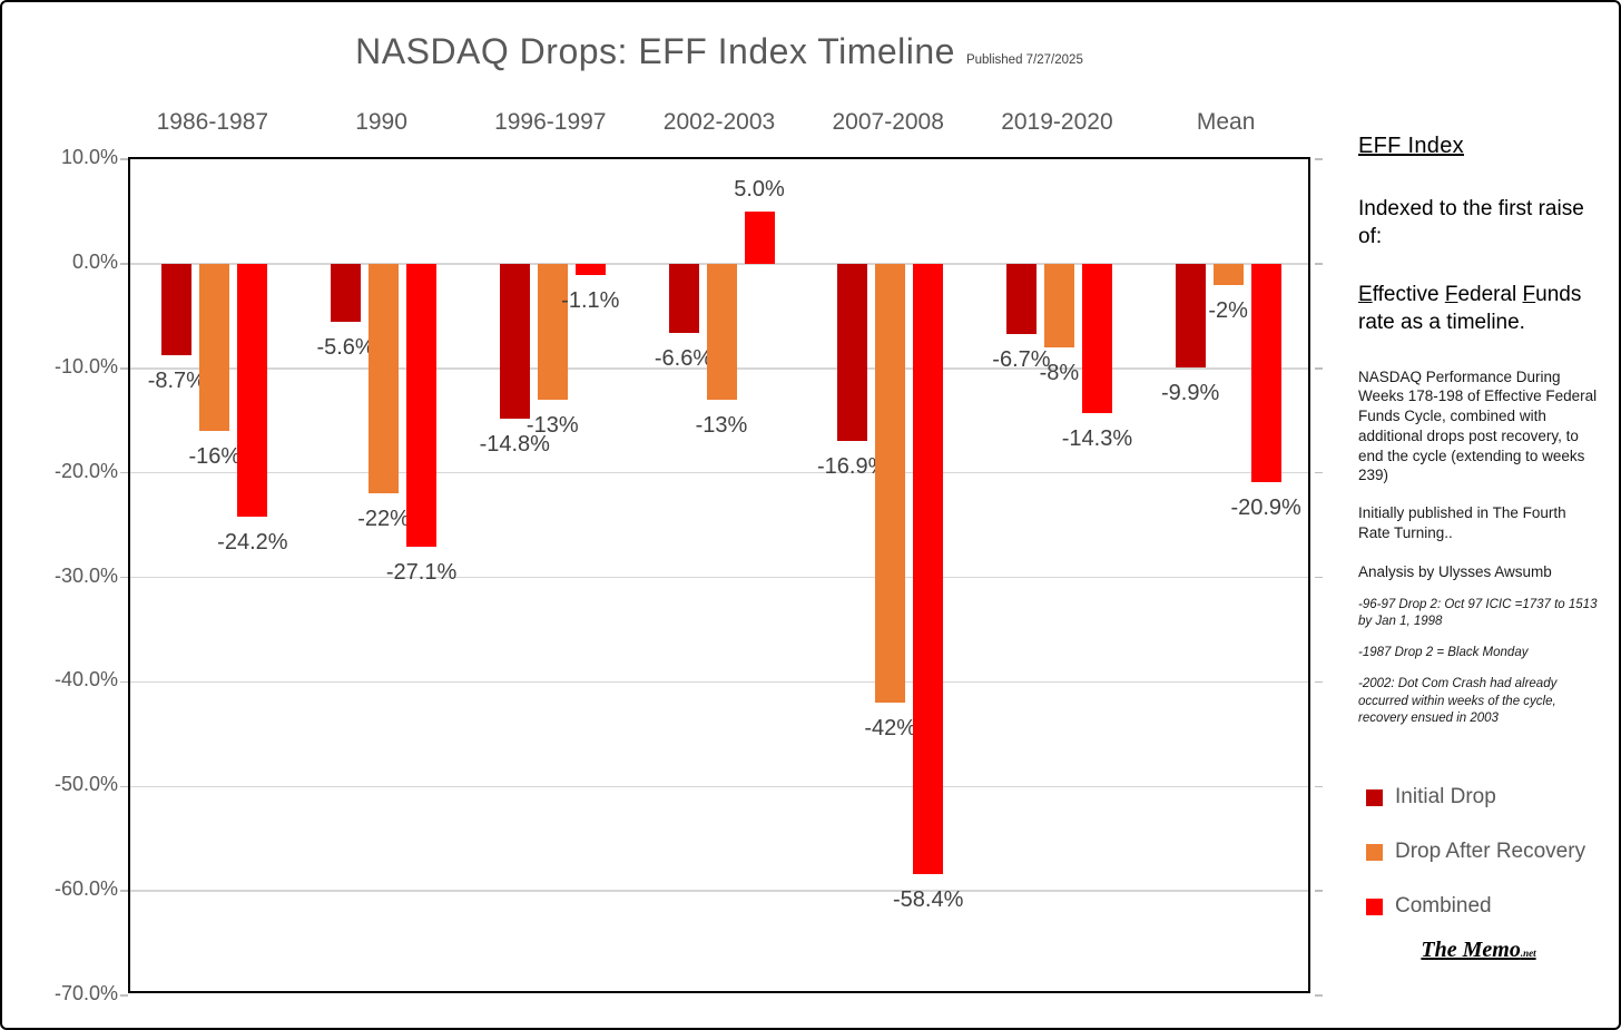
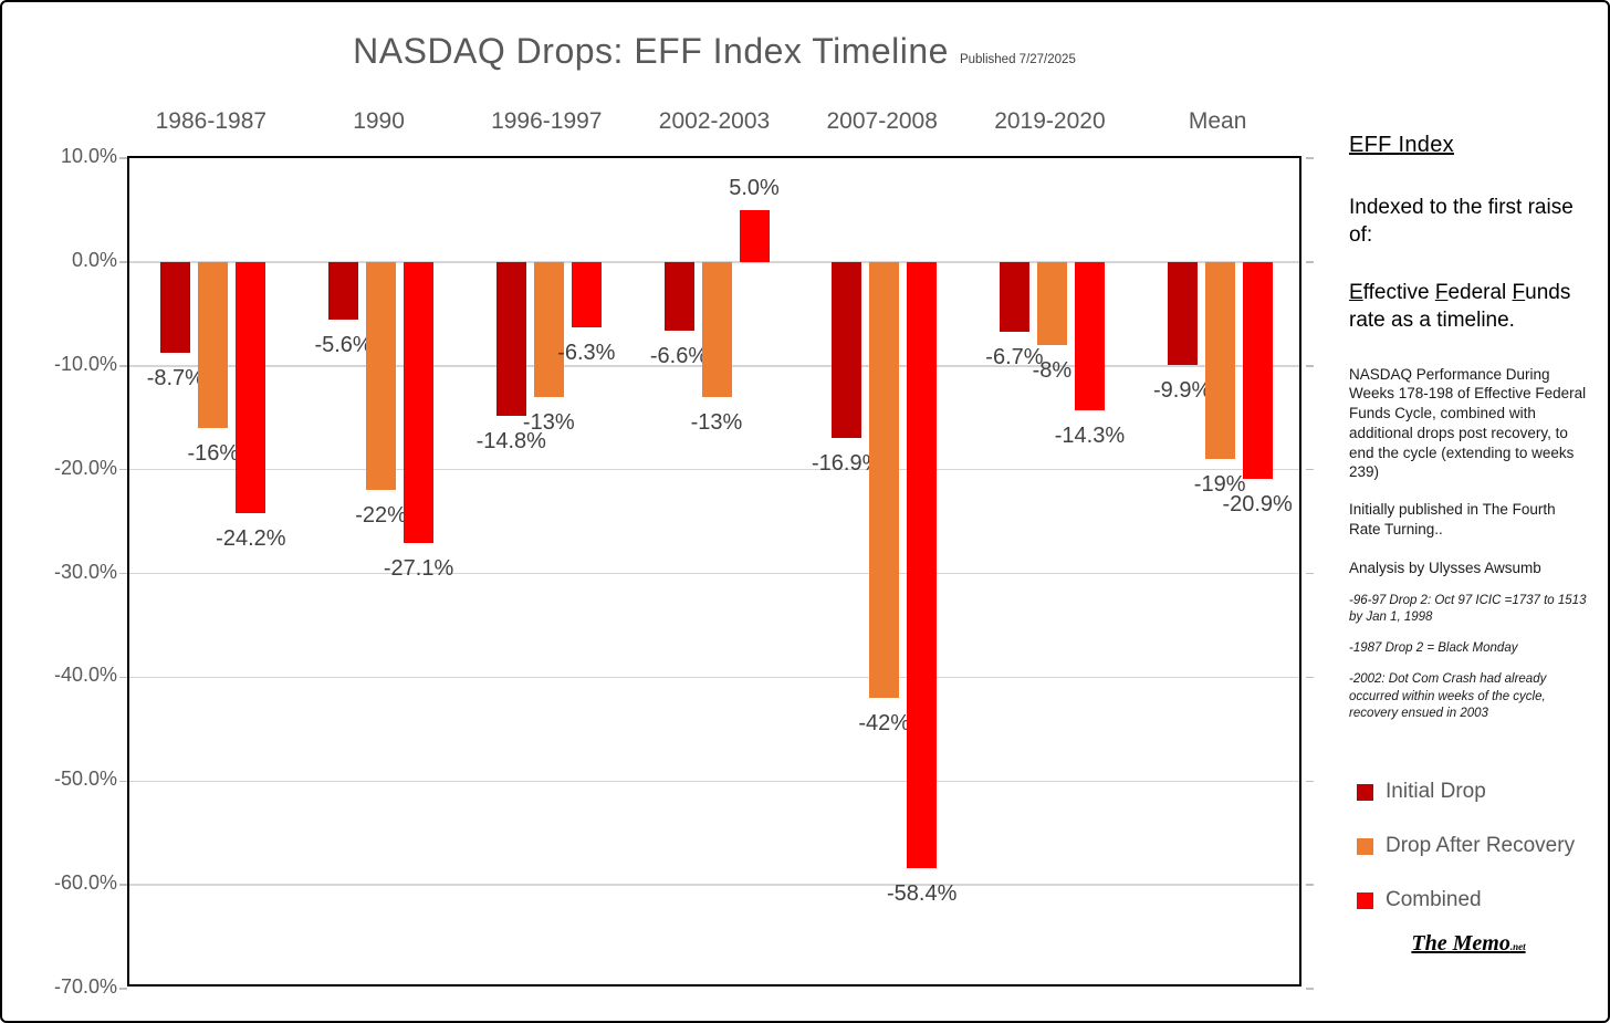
Combined/1996-1997: -1.1% -> -6.3%
Drop After Recovery/Mean: -2% -> -19%
